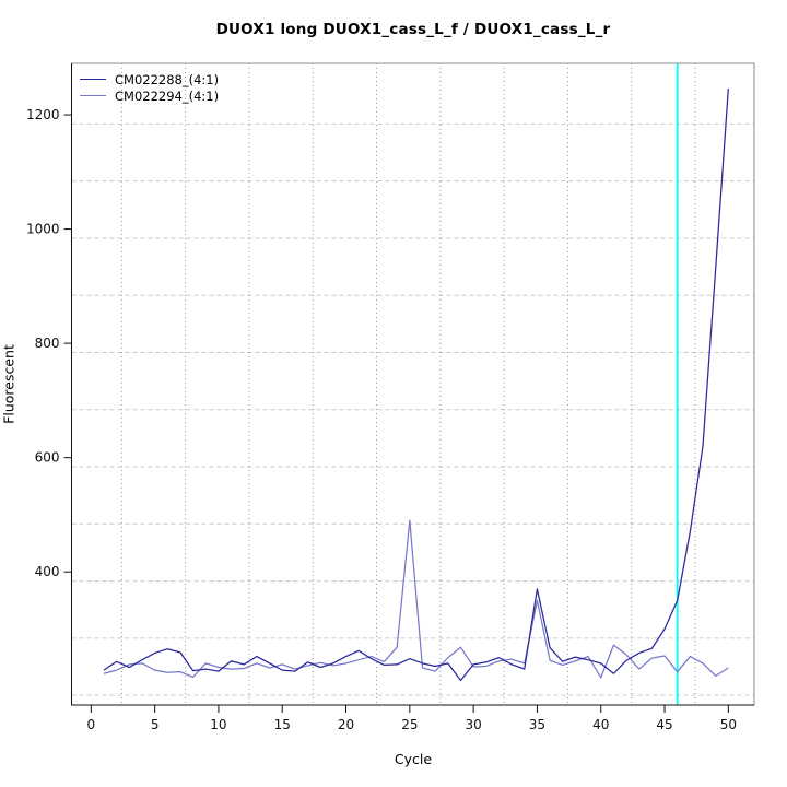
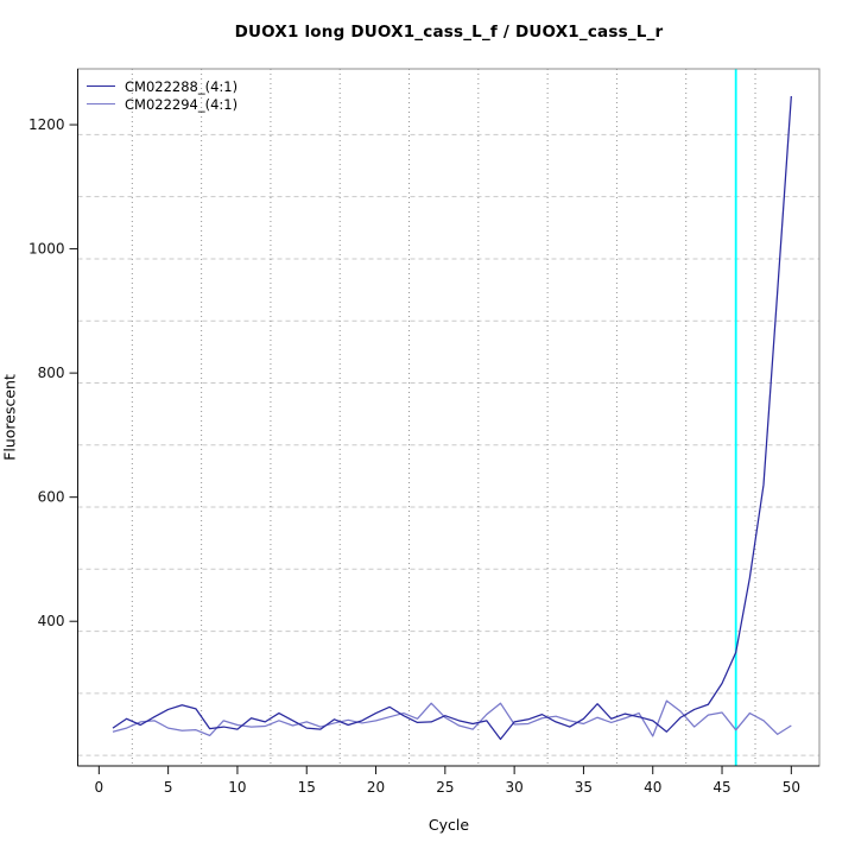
CM022294_(4:1)/25: 490 -> 240
CM022288_(4:1)/35: 370 -> 240
CM022294_(4:1)/35: 350 -> 240
